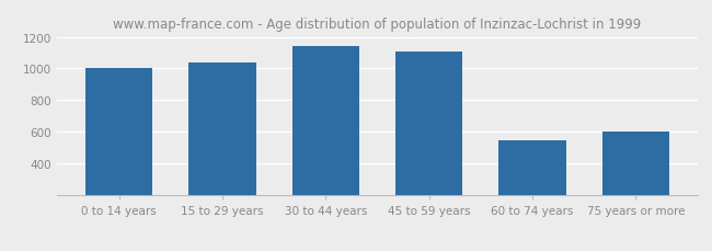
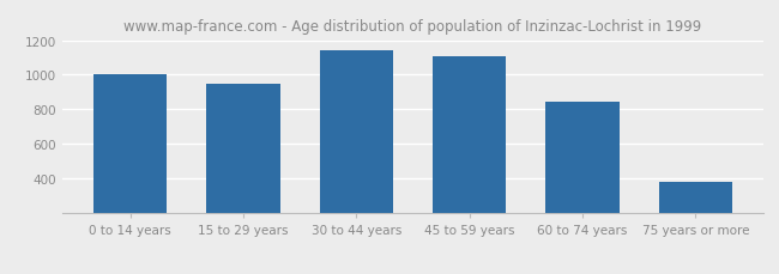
15 to 29 years: 1040 -> 940
60 to 74 years: 550 -> 840
75 years or more: 600 -> 380
